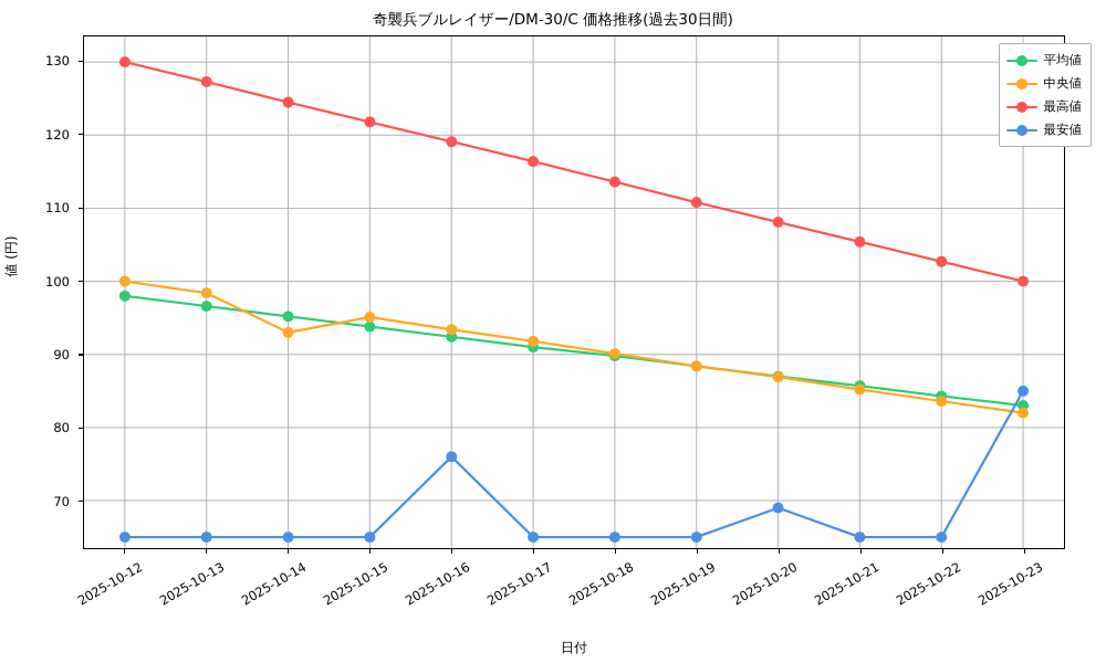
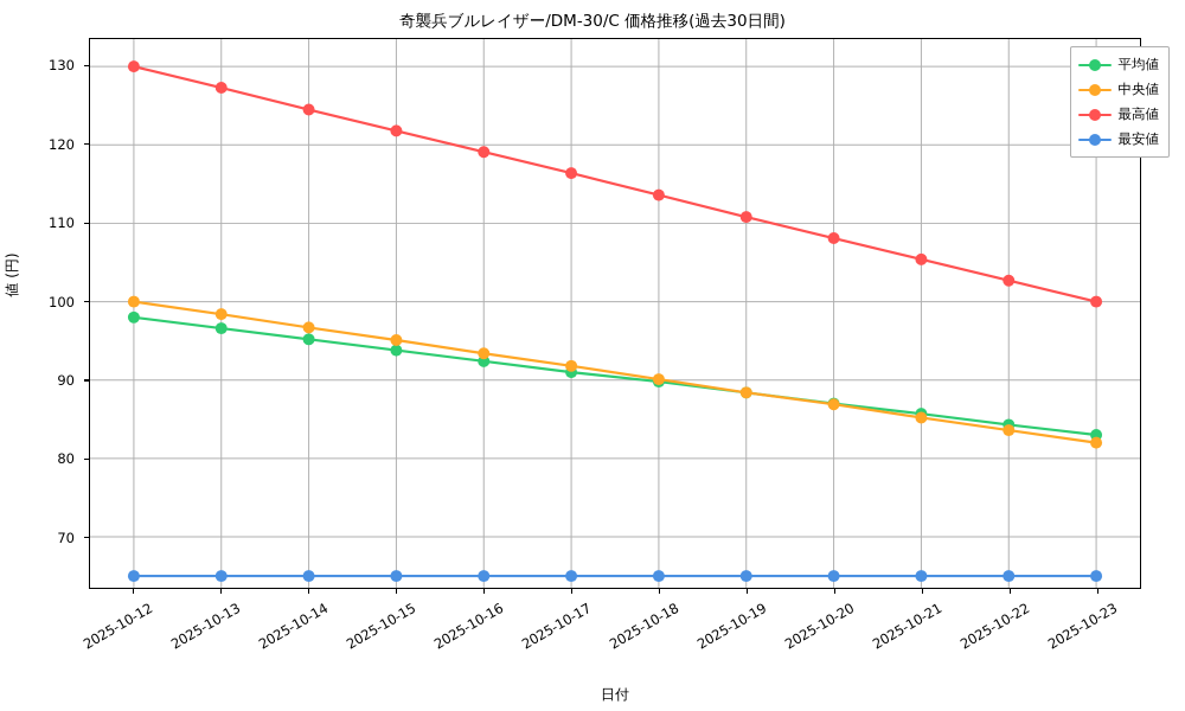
中央値/2025-10-14: 93 -> 97
最安値/2025-10-16: 76 -> 65
最安値/2025-10-20: 69 -> 65
最安値/2025-10-23: 85 -> 65
